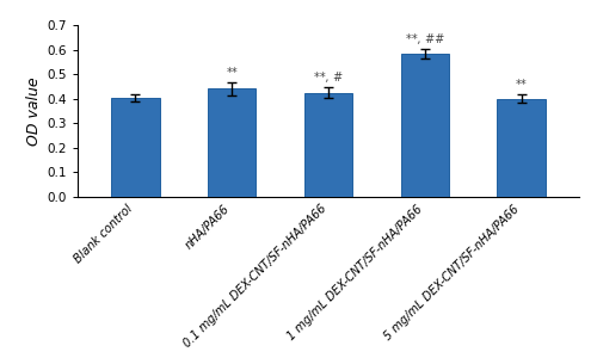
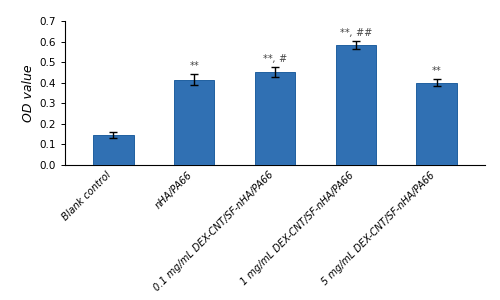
Blank control: 0.405 -> 0.145
nHA/PA66: 0.440 -> 0.415
0.1 mg/mL DEX-CNT/SF-nHA/PA66: 0.425 -> 0.452
